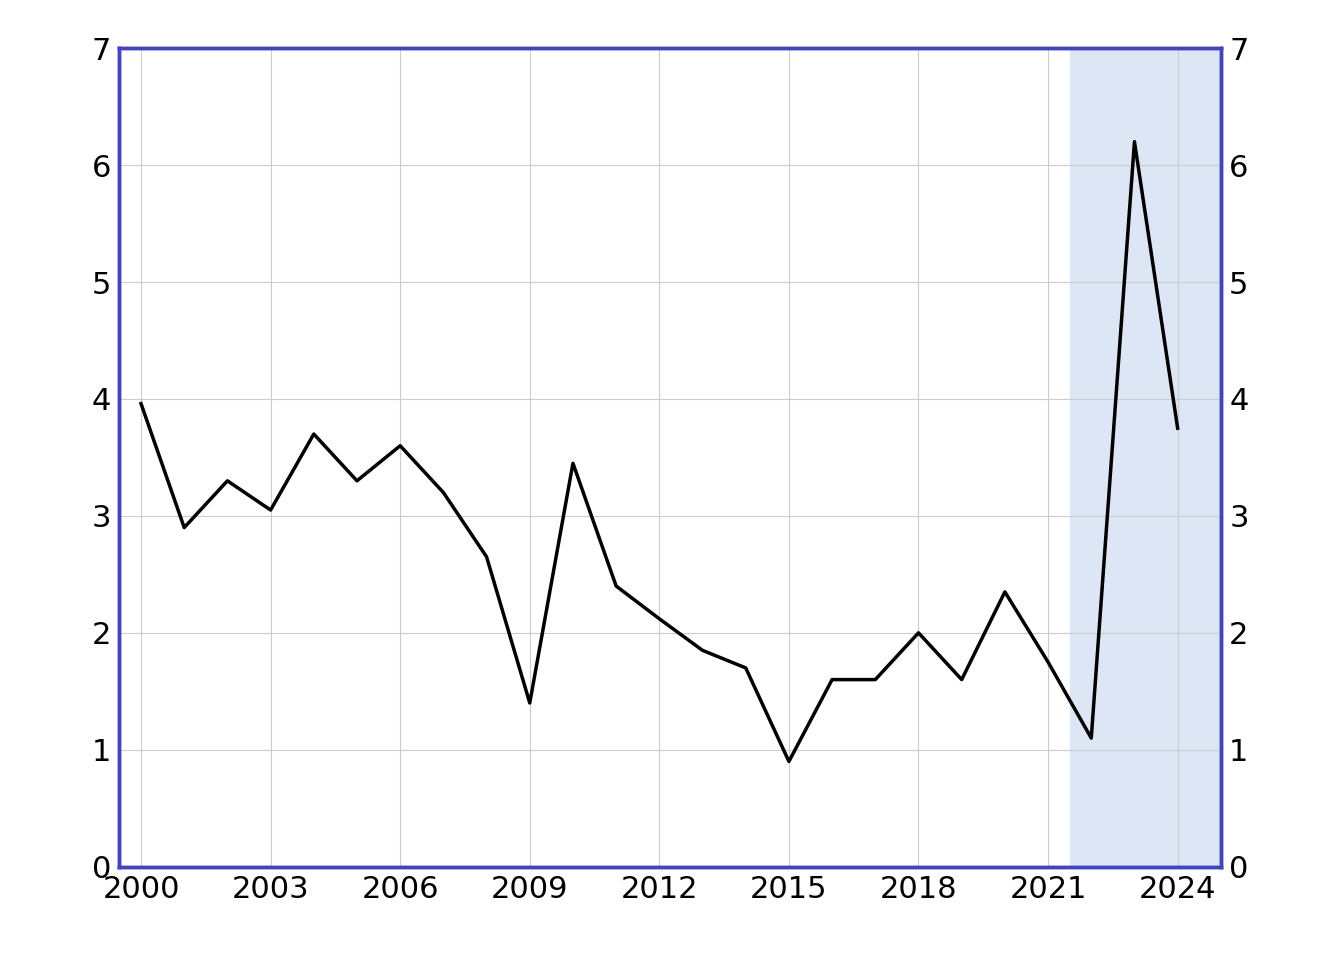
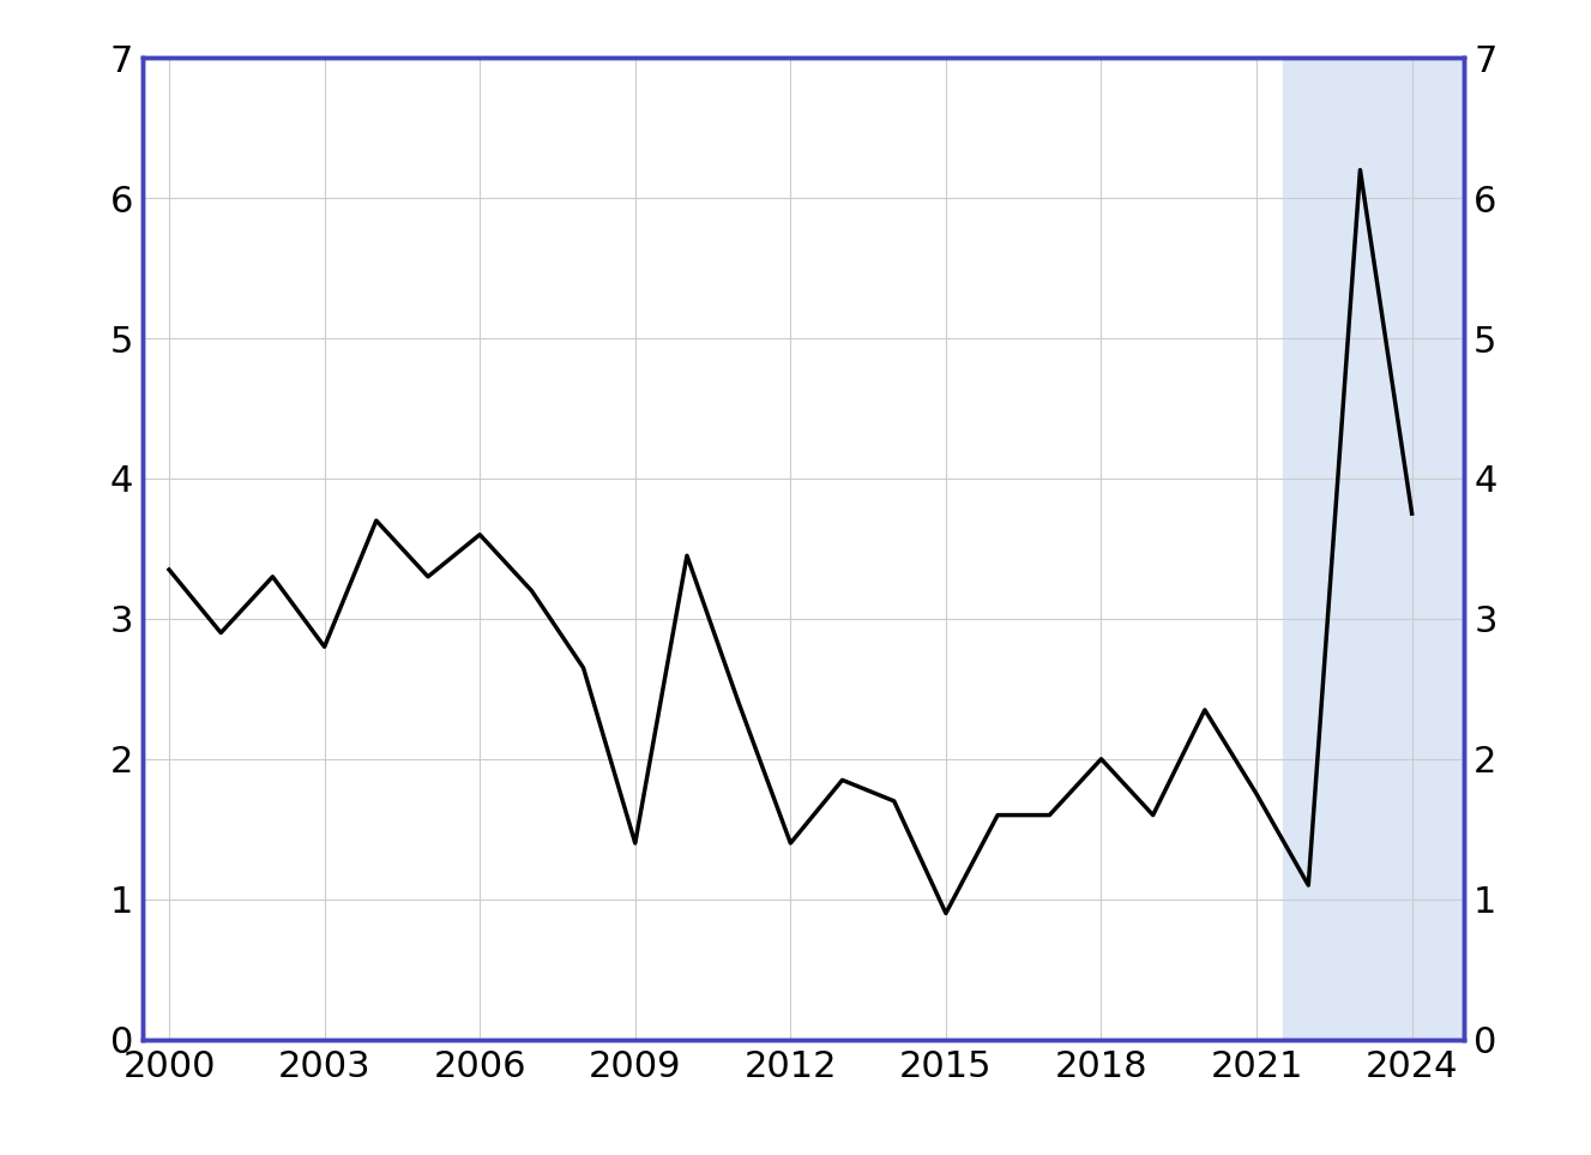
2000: 3.96 -> 3.35
2003: 3.05 -> 2.80
2012: 2.12 -> 1.40
